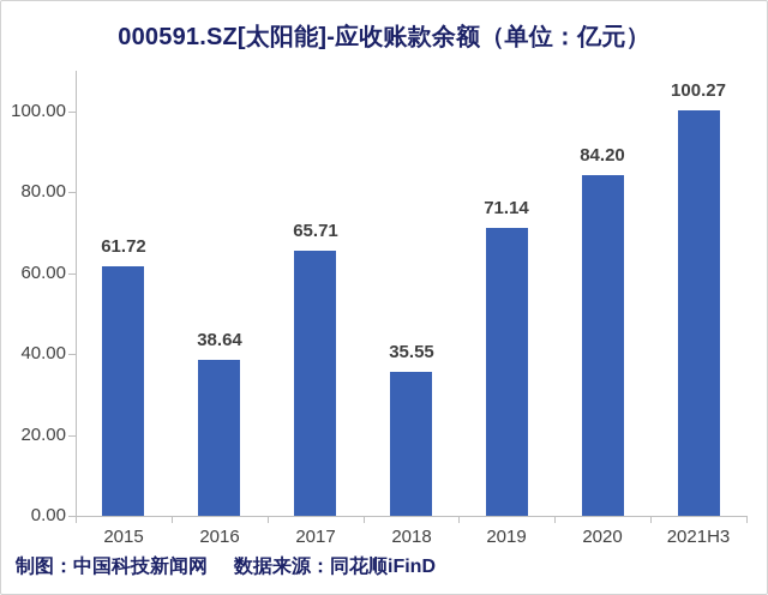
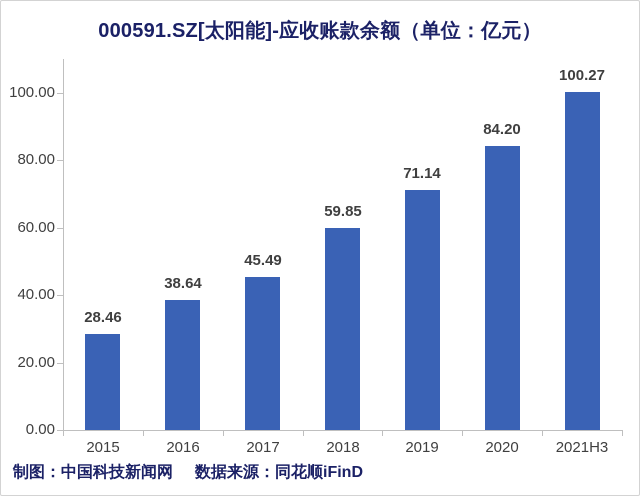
2015: 61.72 -> 28.46
2017: 65.71 -> 45.49
2018: 35.55 -> 59.85
